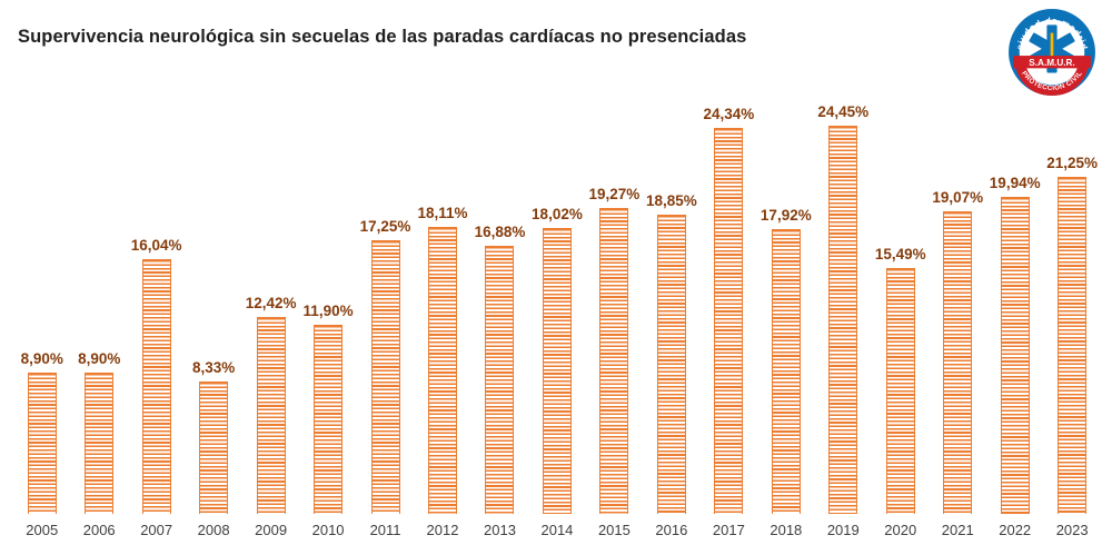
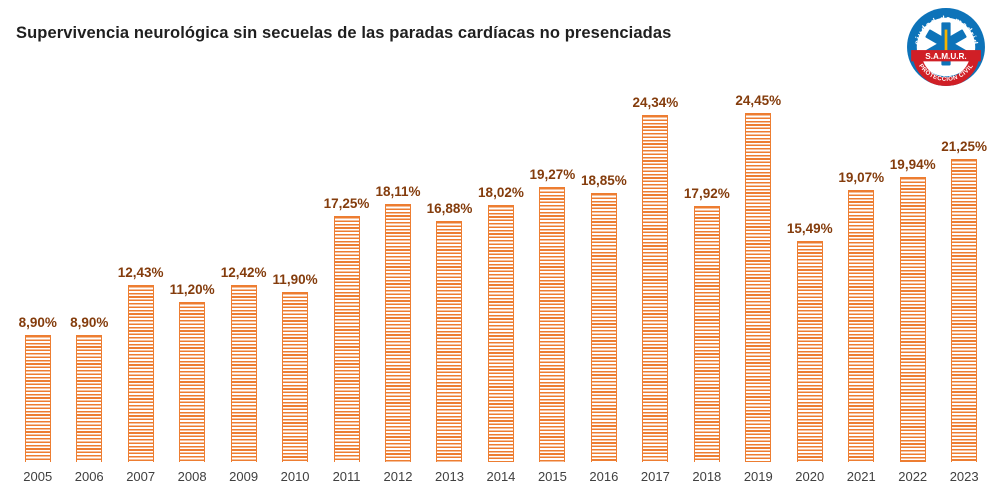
2007: 16,04% -> 12,43%
2008: 8,33% -> 11,20%
